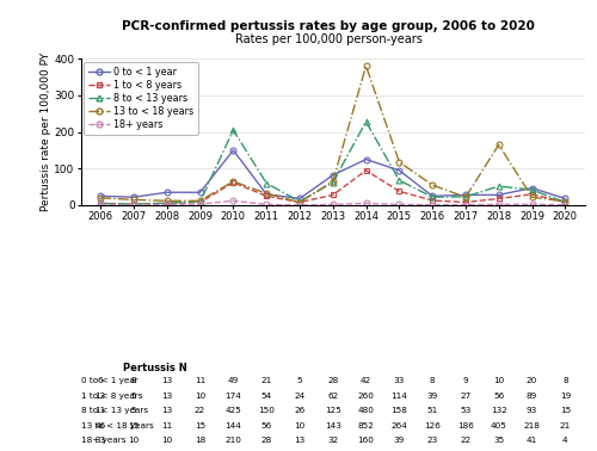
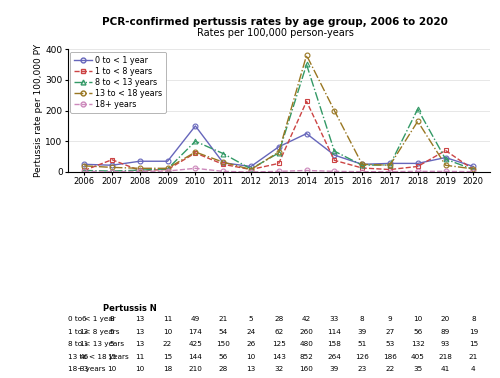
1 to < 8 years/2007: 3 -> 40
8 to < 13 years/2010: 205 -> 100
1 to < 8 years/2014: 95 -> 230
8 to < 13 years/2014: 228 -> 350
0 to < 1 year/2015: 95 -> 55
13 to < 18 years/2015: 118 -> 200
13 to < 18 years/2016: 55 -> 25
8 to < 13 years/2018: 52 -> 205
1 to < 8 years/2019: 30 -> 70
